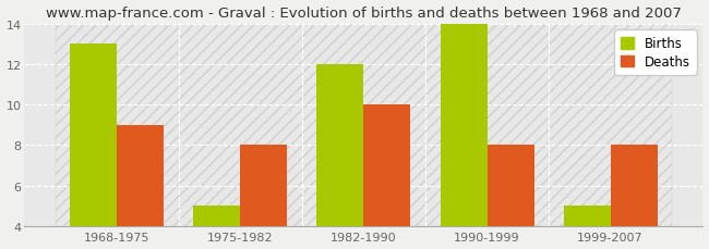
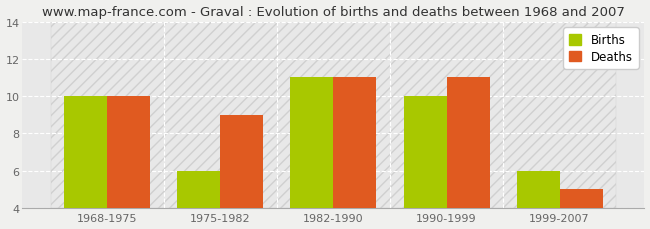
Births/1968-1975: 13 -> 10
Deaths/1968-1975: 9 -> 10
Births/1975-1982: 5 -> 6
Deaths/1975-1982: 8 -> 9
Births/1982-1990: 12 -> 11
Deaths/1982-1990: 10 -> 11
Births/1990-1999: 14 -> 10
Deaths/1990-1999: 8 -> 11
Births/1999-2007: 5 -> 6
Deaths/1999-2007: 8 -> 5
